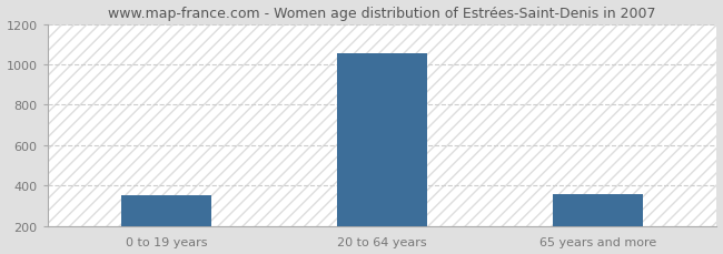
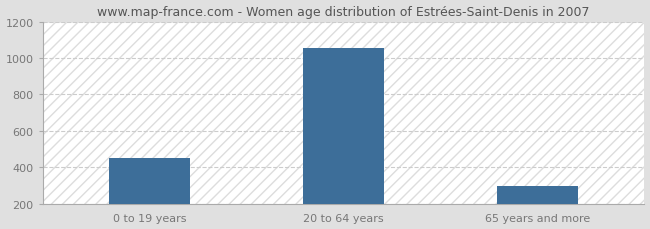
0 to 19 years: 350 -> 450
65 years and more: 360 -> 300
